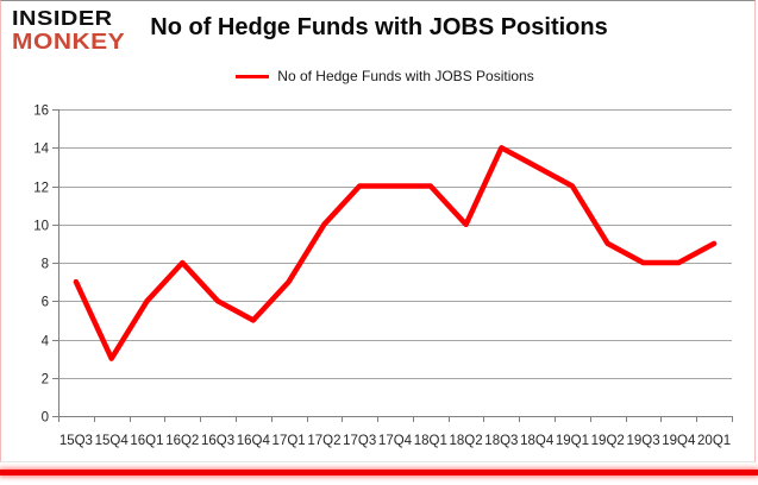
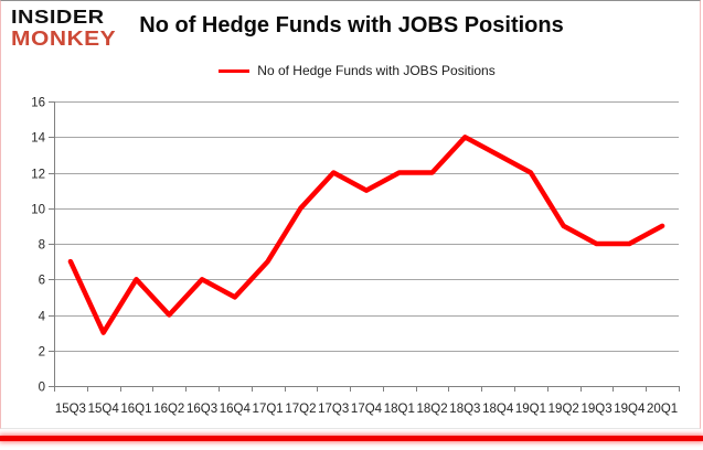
16Q2: 8 -> 4
17Q4: 12 -> 11
18Q2: 10 -> 12
